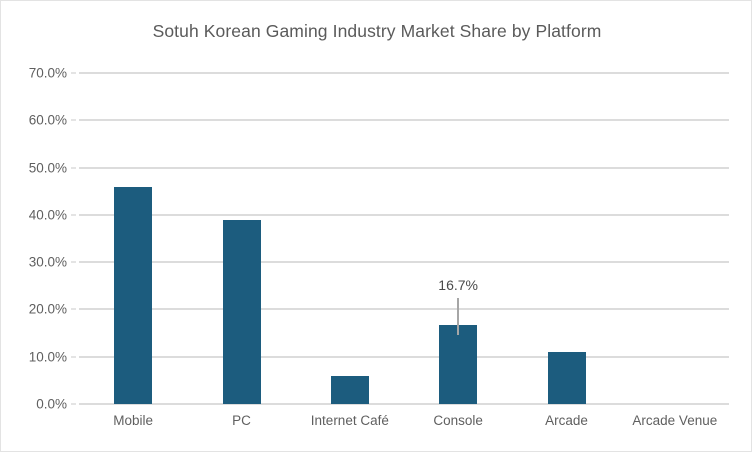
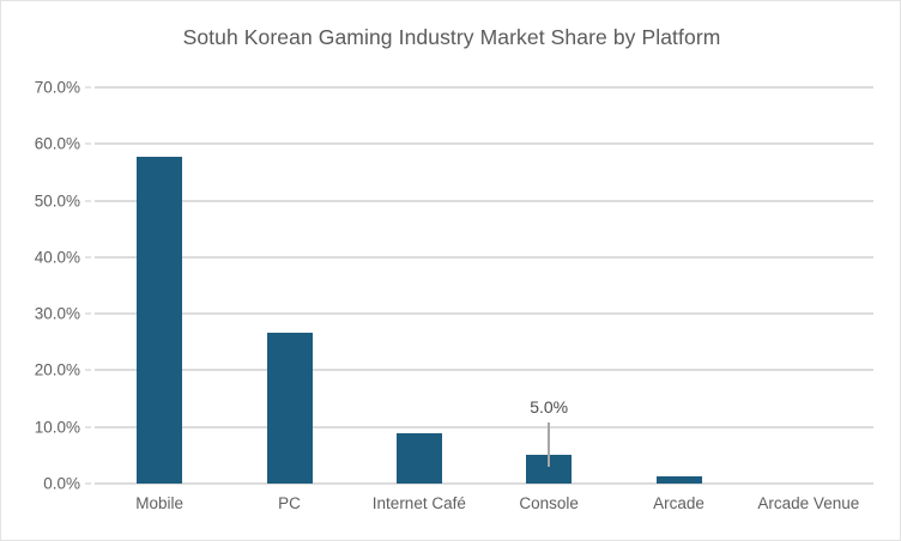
Mobile: 46% -> 58%
PC: 39% -> 27%
Internet Café: 6% -> 9%
Console: 16.7% -> 5.0%
Arcade: 11% -> 1%
